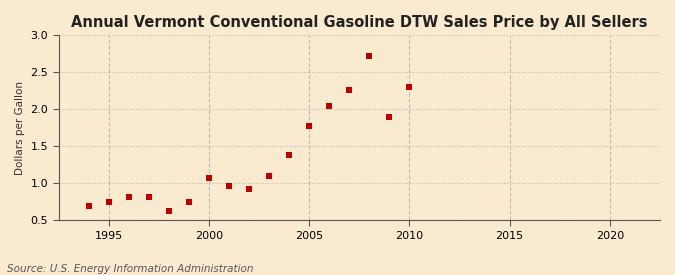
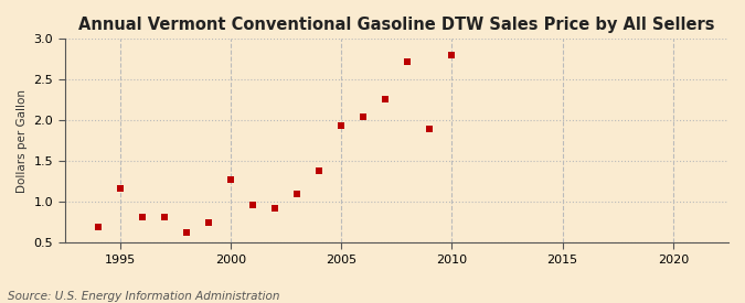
1995: 0.75 -> 1.16
2000: 1.07 -> 1.28
2005: 1.77 -> 1.94
2010: 2.30 -> 2.80
